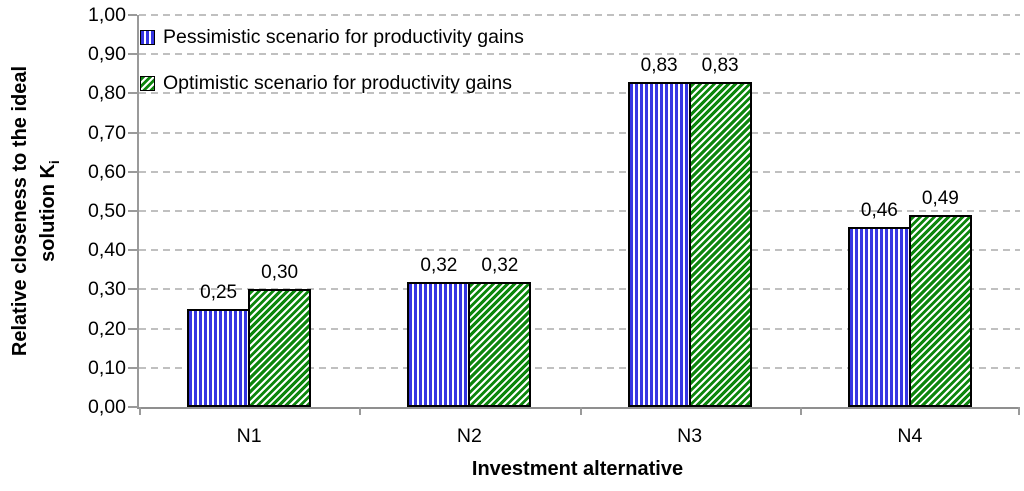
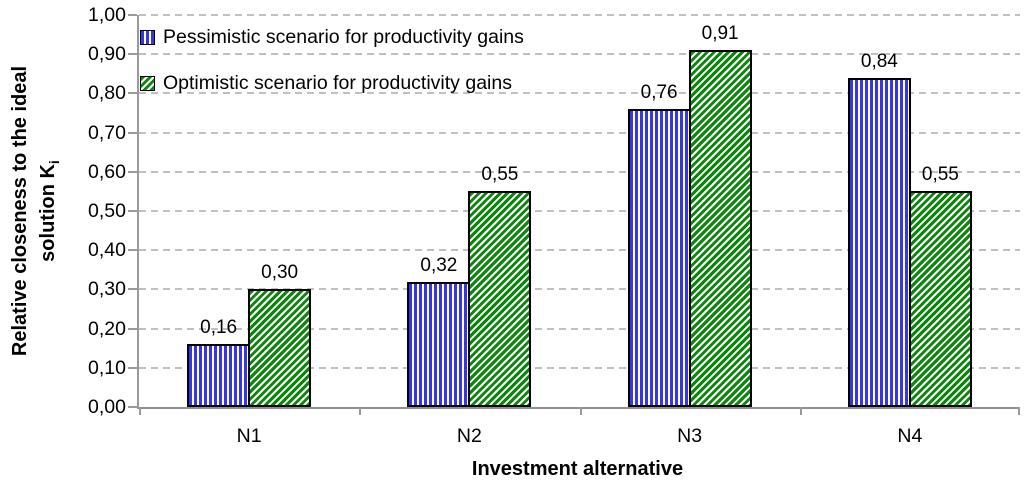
Pessimistic scenario for productivity gains/N1: 0,25 -> 0,16
Optimistic scenario for productivity gains/N2: 0,32 -> 0,55
Pessimistic scenario for productivity gains/N3: 0,83 -> 0,76
Optimistic scenario for productivity gains/N3: 0,83 -> 0,91
Pessimistic scenario for productivity gains/N4: 0,46 -> 0,84
Optimistic scenario for productivity gains/N4: 0,49 -> 0,55
